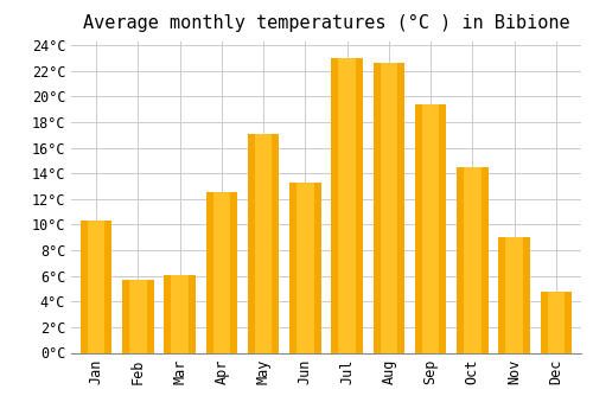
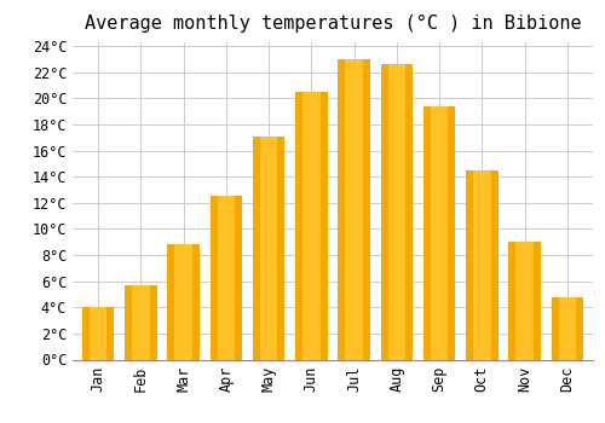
Jan: 10.3°C -> 4.0°C
Mar: 6.1°C -> 8.8°C
Jun: 13.3°C -> 20.5°C
